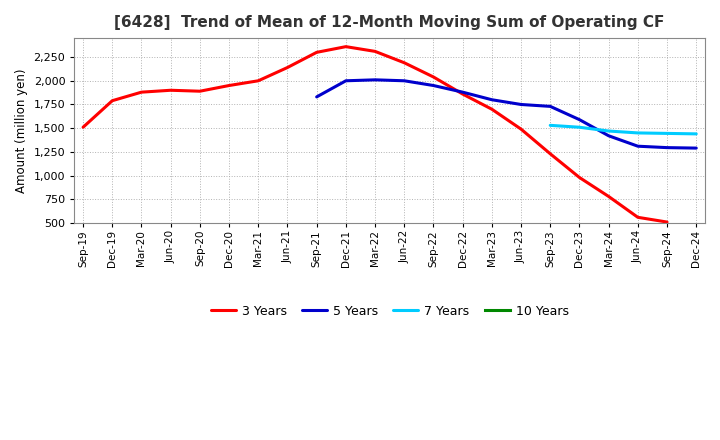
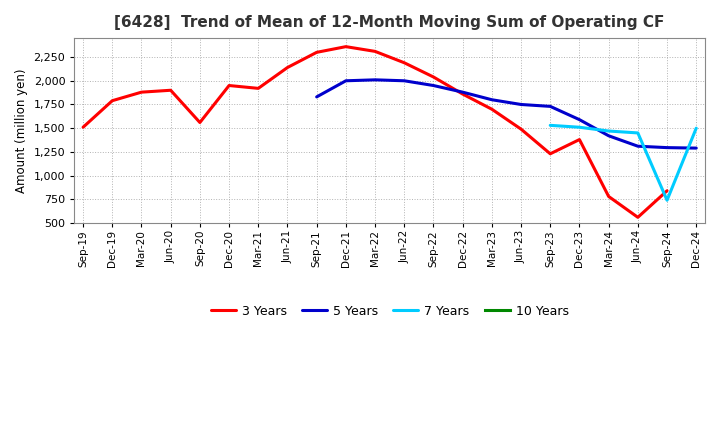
3 Years/Sep-20: 1,890 -> 1,560
3 Years/Mar-21: 2,000 -> 1,920
3 Years/Dec-23: 980 -> 1,380
3 Years/Sep-24: 510 -> 840
7 Years/Sep-24: 1,440 -> 740
7 Years/Dec-24: 1,440 -> 1,500
